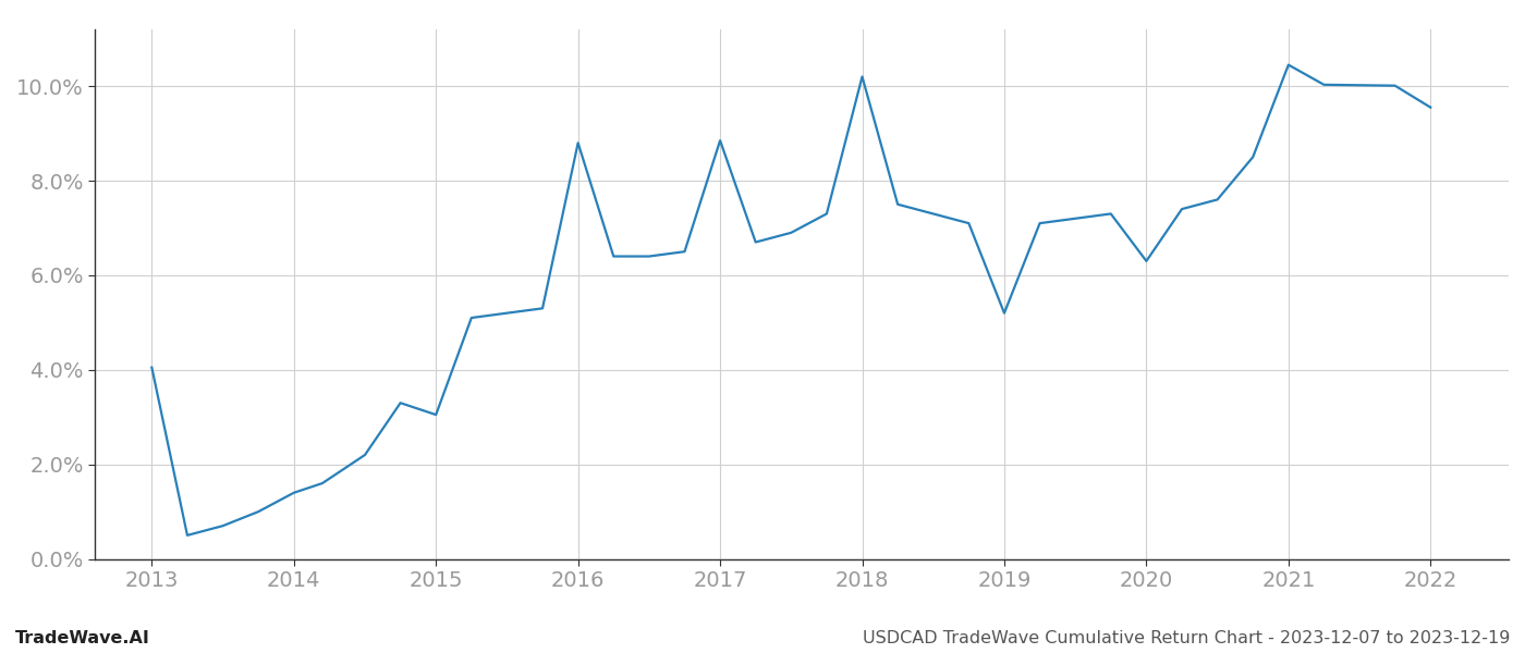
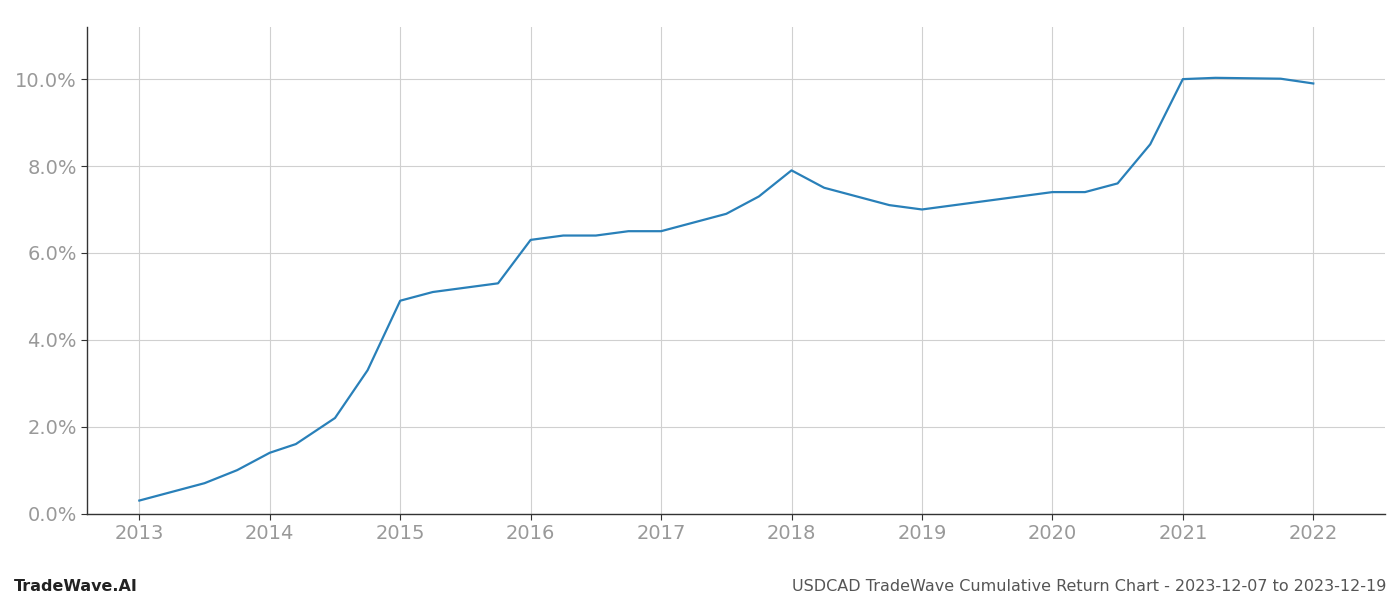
2013: 4.05% -> 0.30%
2015: 3.05% -> 4.90%
2016: 8.80% -> 6.30%
2017: 8.85% -> 6.50%
2018: 10.20% -> 7.90%
2019: 5.20% -> 7.00%
2020: 6.30% -> 7.40%
2021: 10.45% -> 10.00%
2022: 9.55% -> 9.90%
